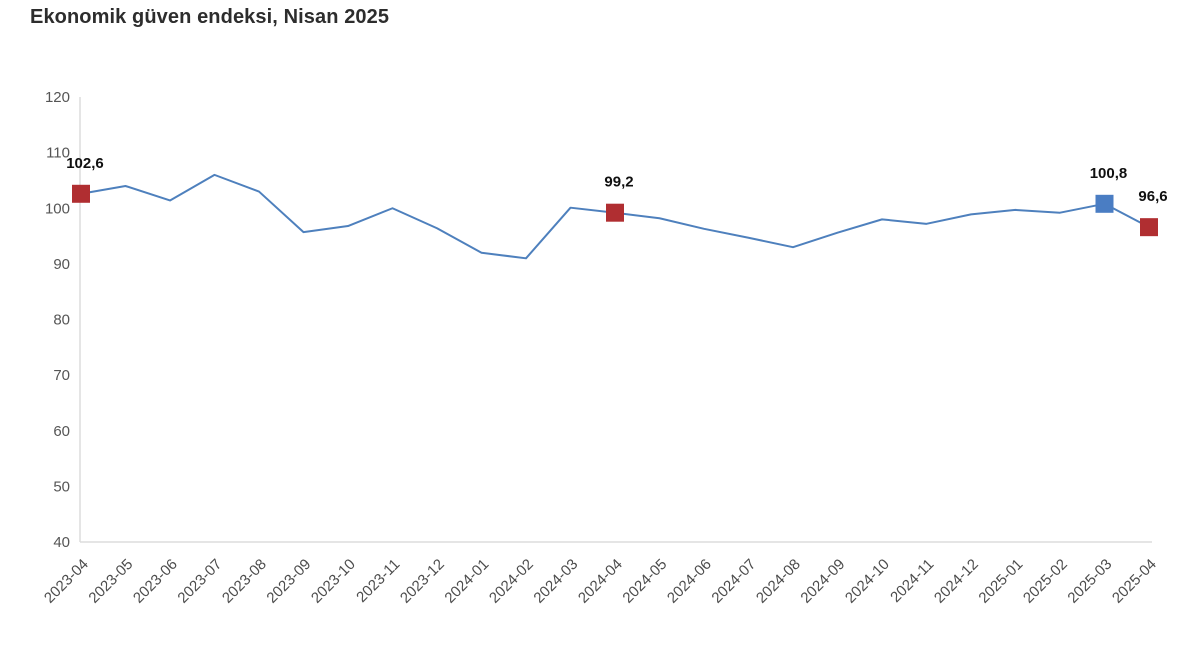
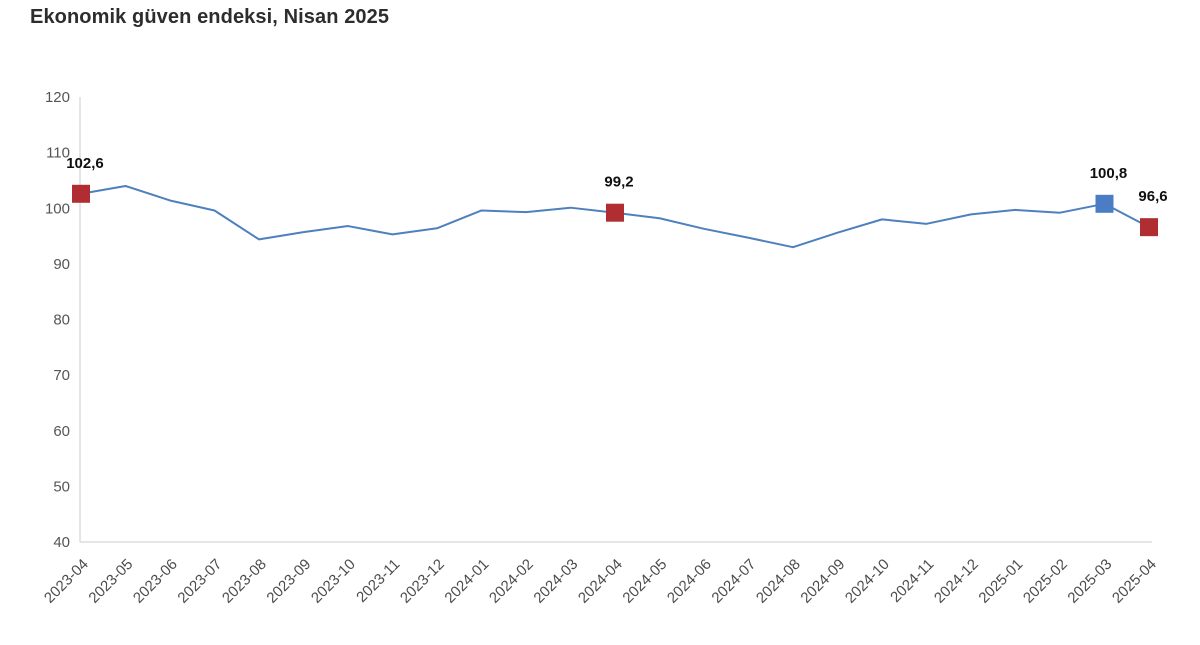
2023-07: 106 -> 100
2023-08: 103 -> 94
2023-11: 100 -> 95
2024-01: 92 -> 100
2024-02: 91 -> 99
